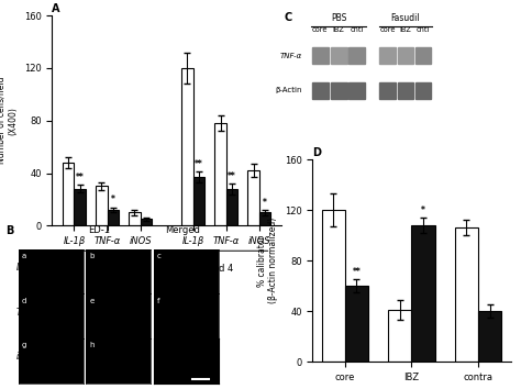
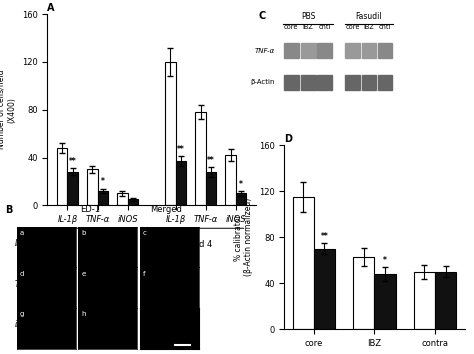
D/PBS/core: 120 -> 115
D/Fasudil/core: 60 -> 70
D/PBS/IBZ: 41 -> 63
D/Fasudil/IBZ: 108 -> 48
D/PBS/contra: 106 -> 50
D/Fasudil/contra: 40 -> 50
